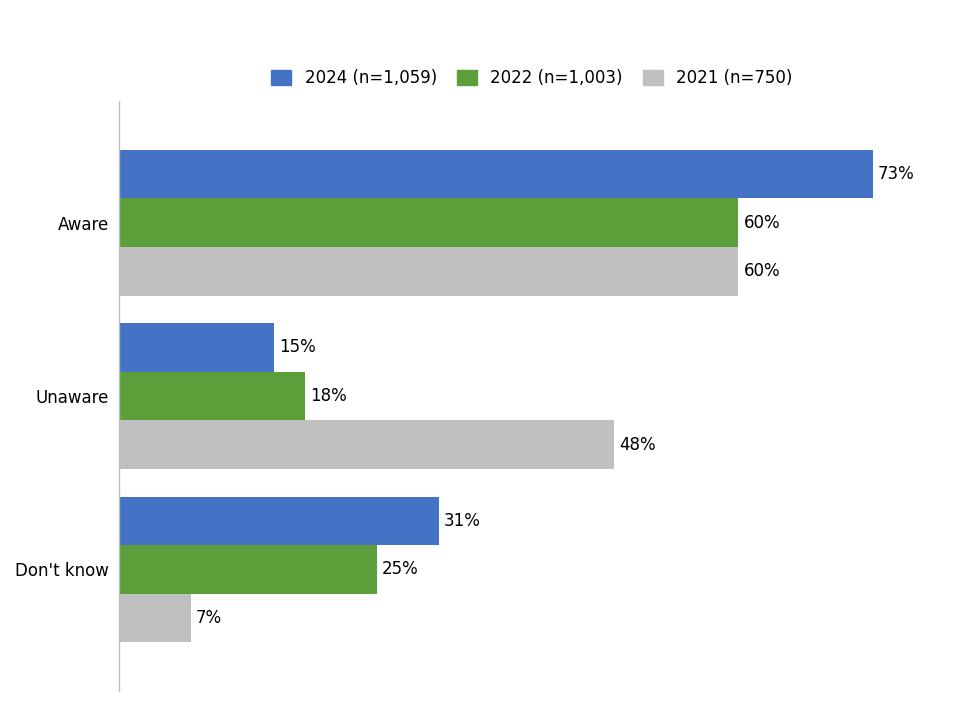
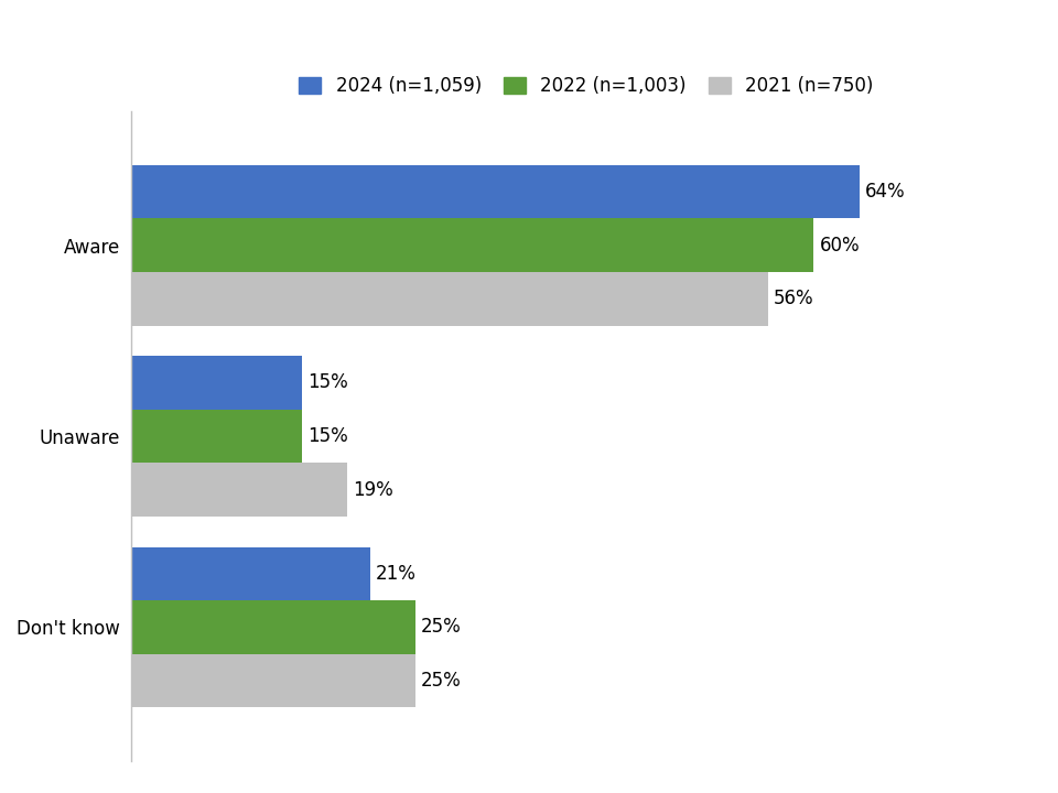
2024 (n=1,059)/Aware: 73% -> 64%
2021 (n=750)/Aware: 60% -> 56%
2022 (n=1,003)/Unaware: 18% -> 15%
2021 (n=750)/Unaware: 48% -> 19%
2024 (n=1,059)/Don't know: 31% -> 21%
2021 (n=750)/Don't know: 7% -> 25%
